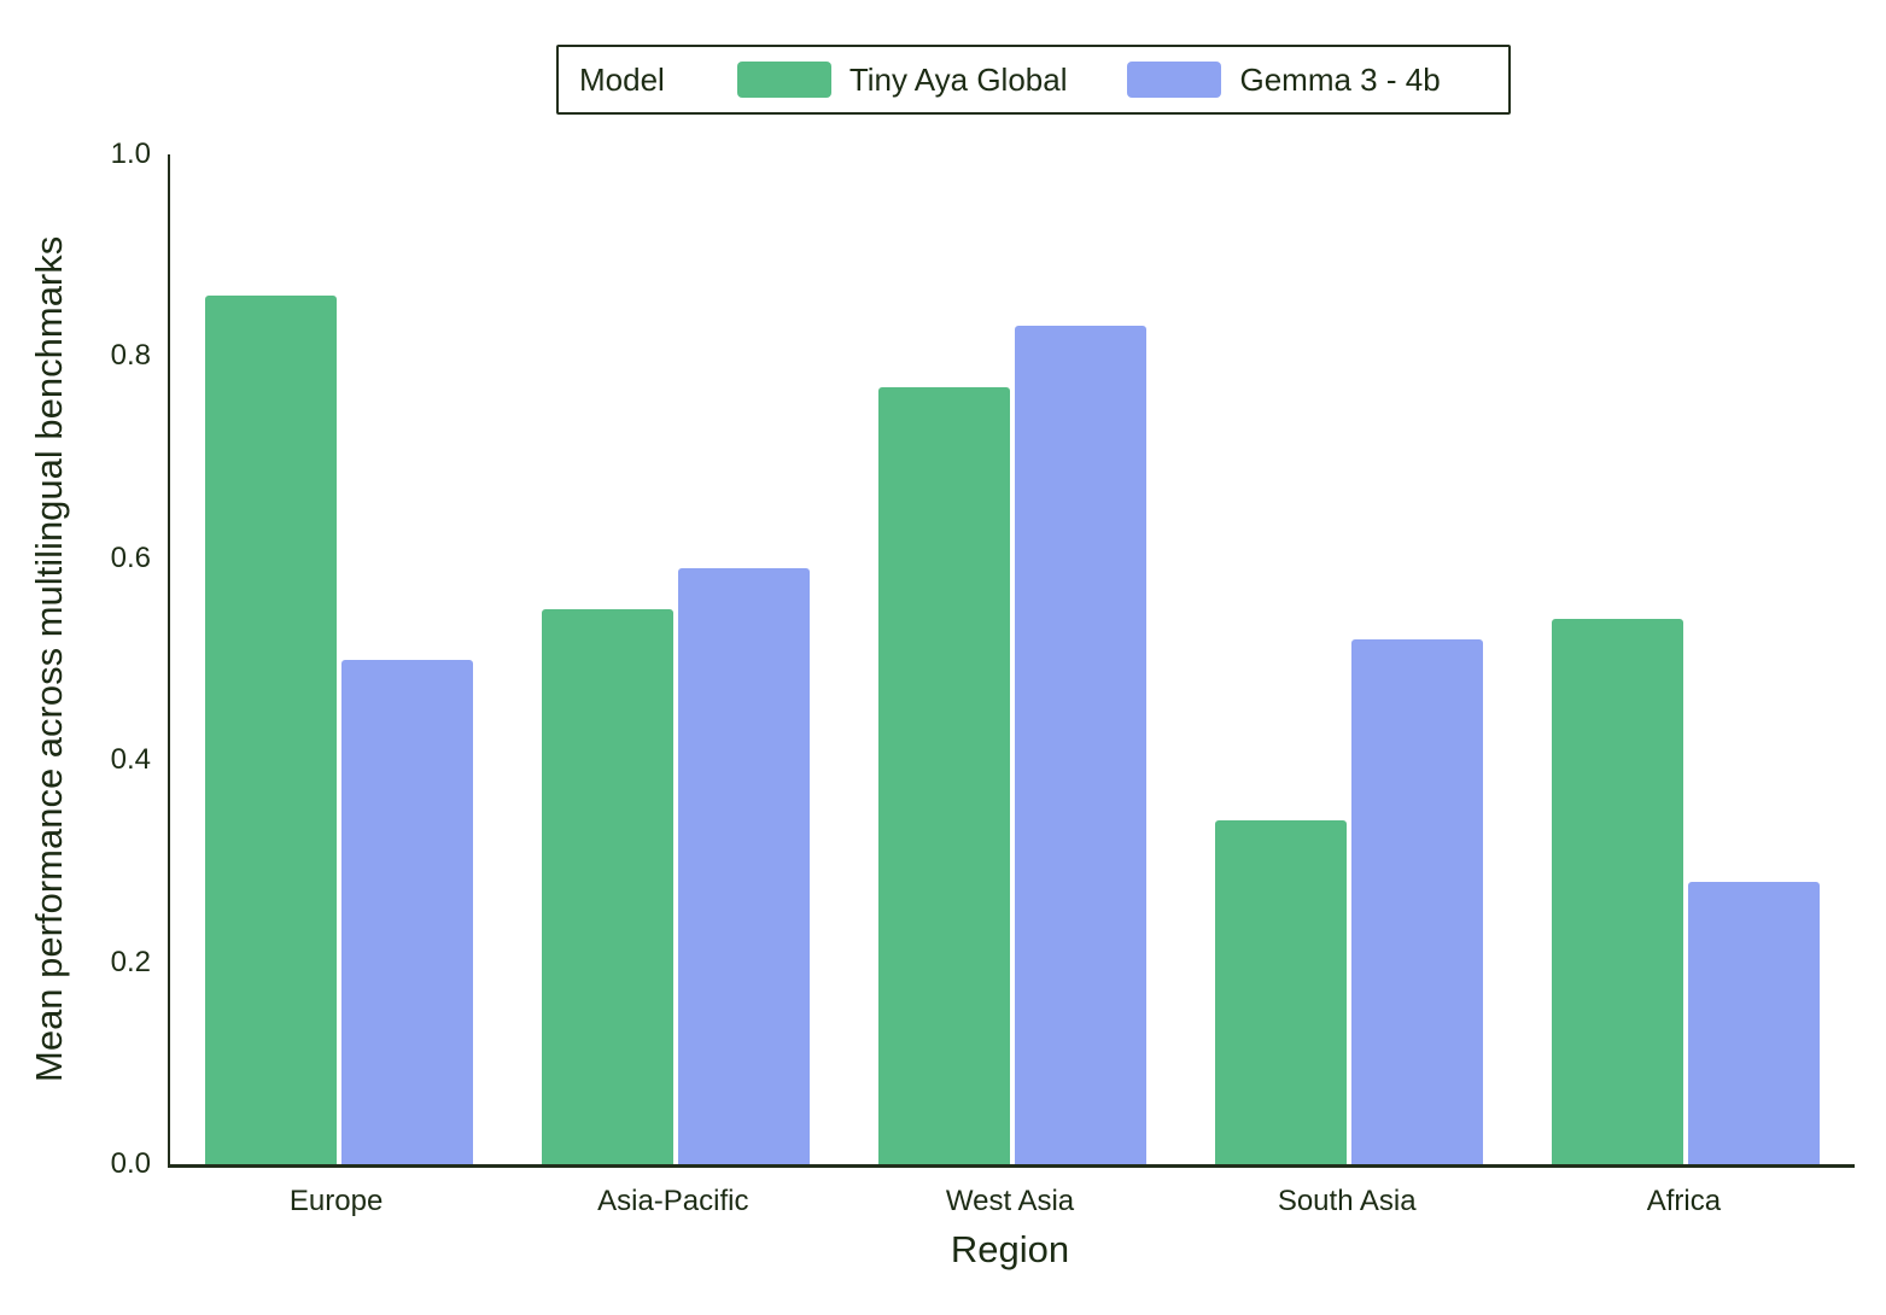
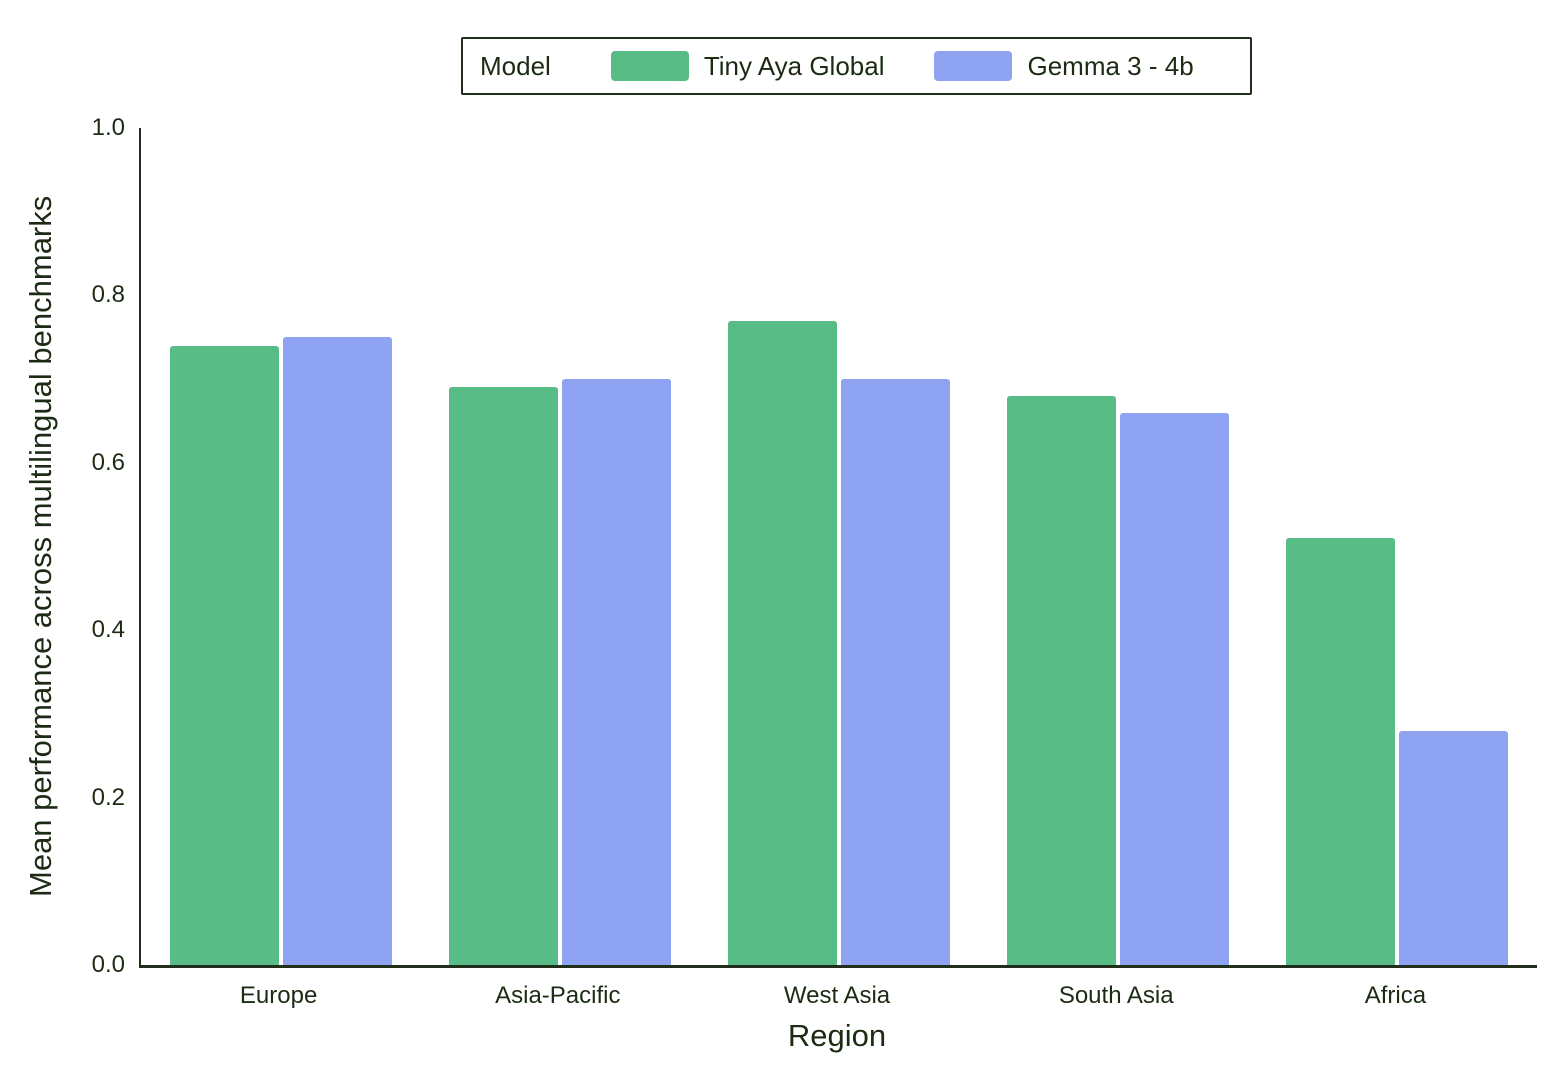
Tiny Aya Global/Europe: 0.86 -> 0.74
Gemma 3 - 4b/Europe: 0.50 -> 0.75
Tiny Aya Global/Asia-Pacific: 0.55 -> 0.69
Gemma 3 - 4b/Asia-Pacific: 0.59 -> 0.70
Gemma 3 - 4b/West Asia: 0.83 -> 0.70
Tiny Aya Global/South Asia: 0.34 -> 0.68
Gemma 3 - 4b/South Asia: 0.52 -> 0.66
Tiny Aya Global/Africa: 0.54 -> 0.51
